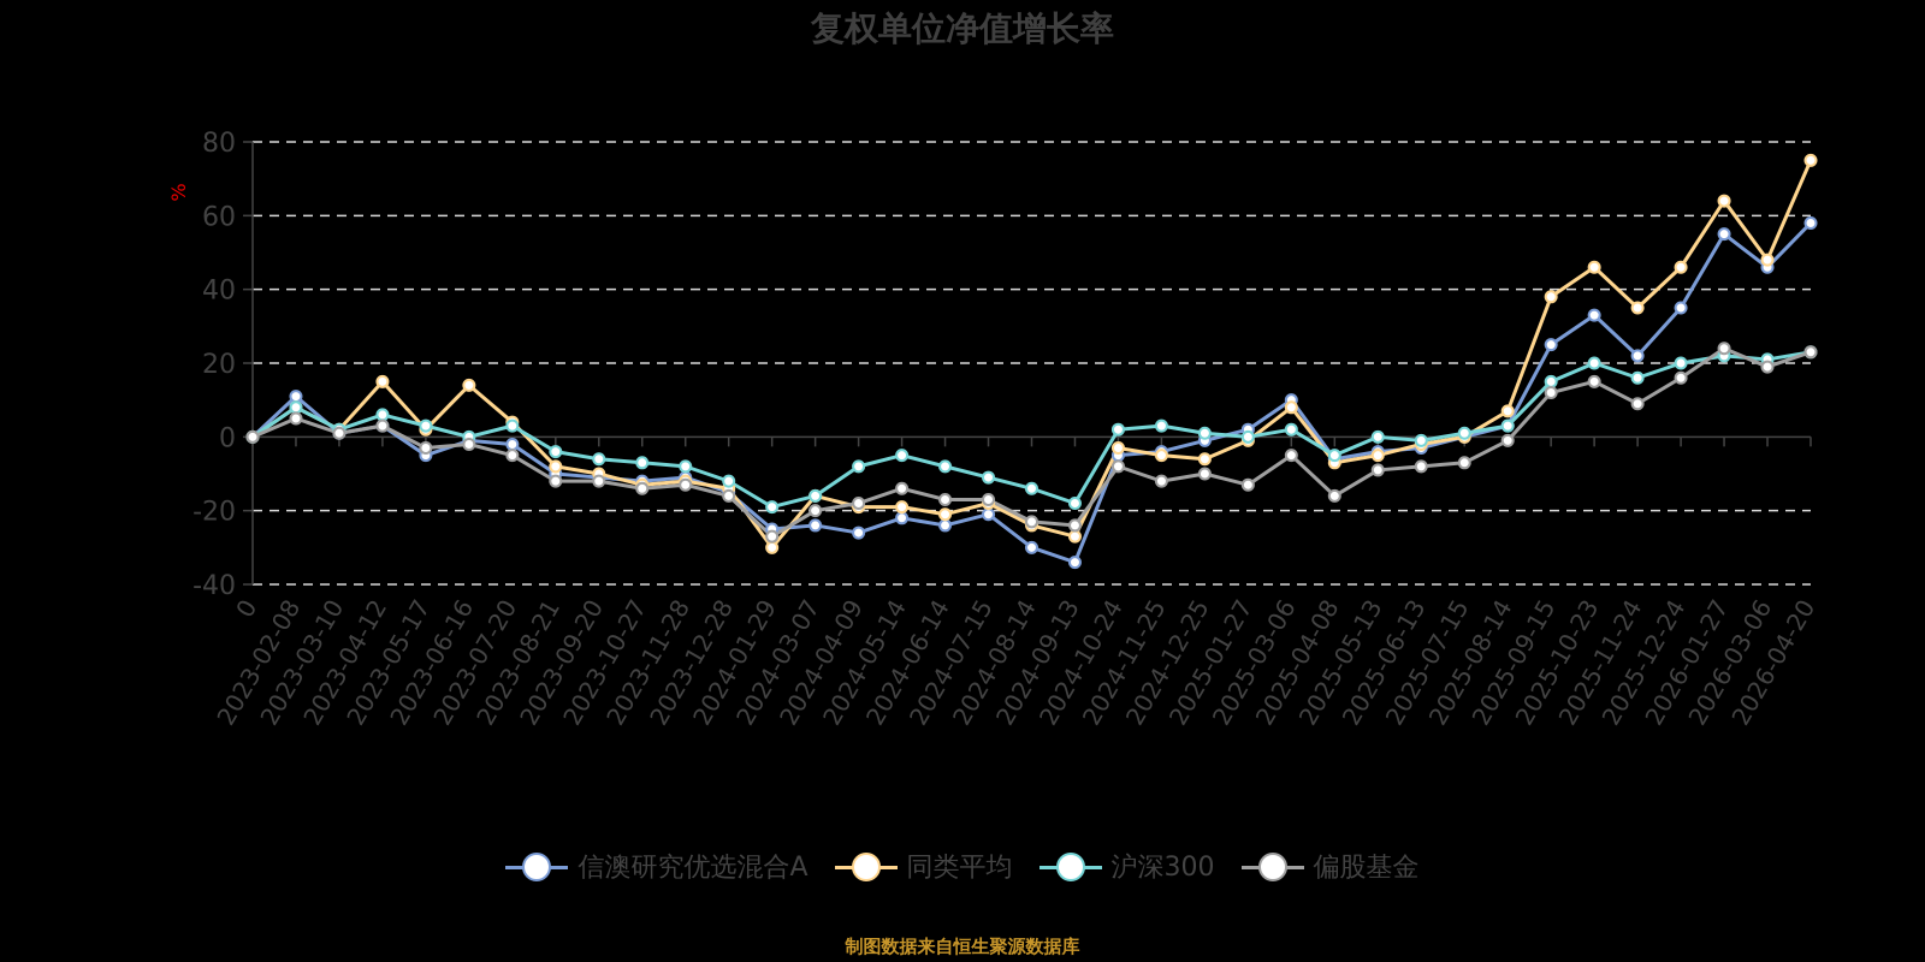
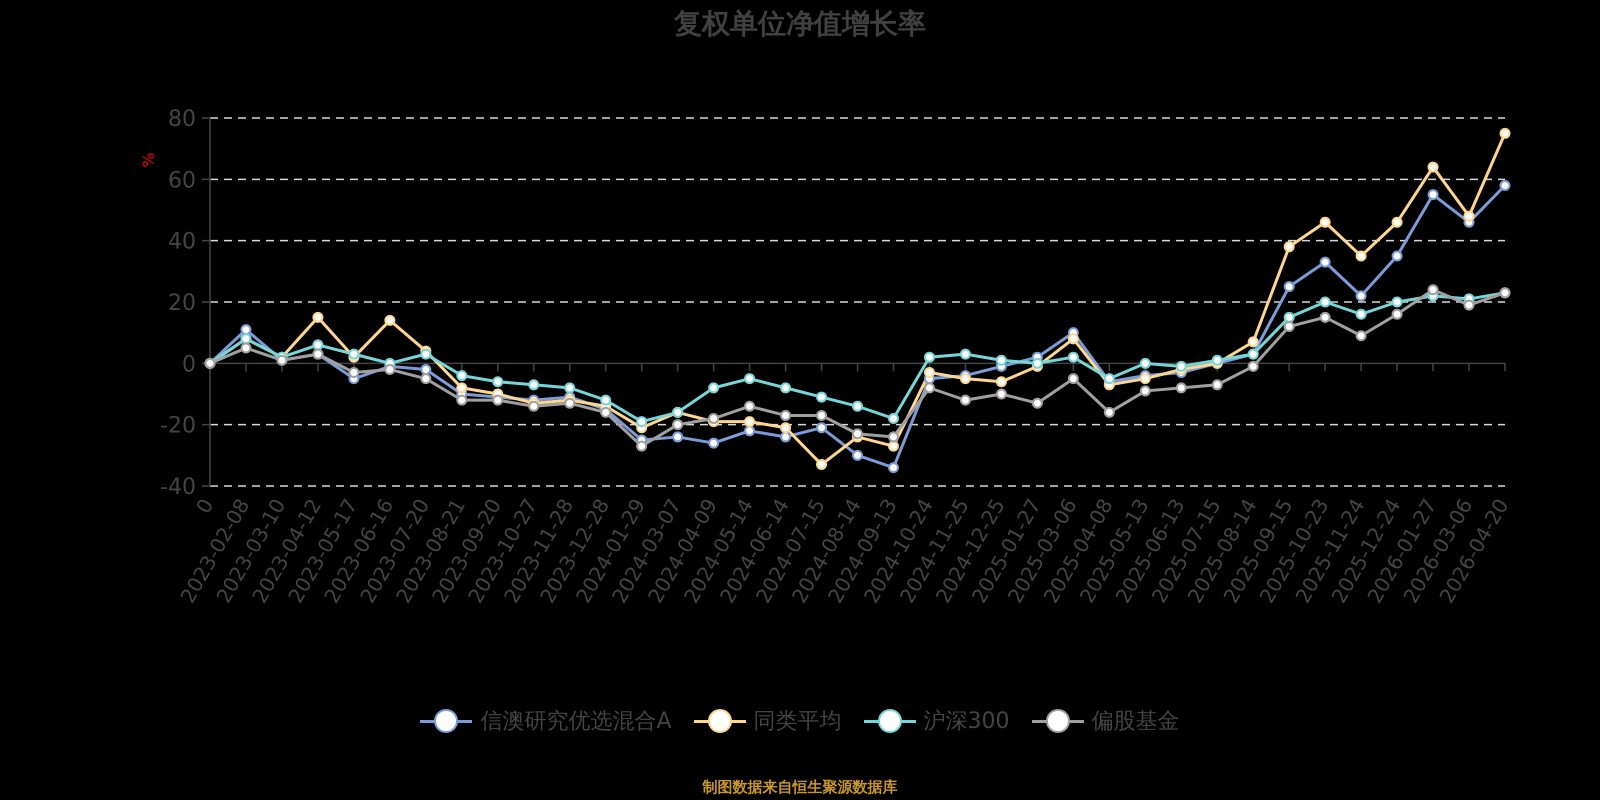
同类平均/2024-01-29: -30 -> -21
同类平均/2024-07-15: -18 -> -33
